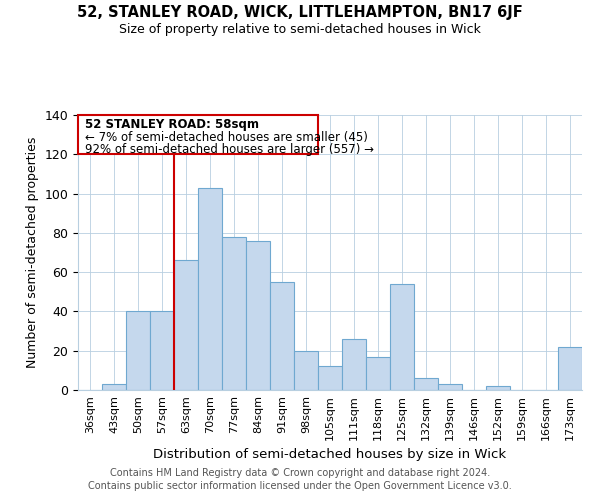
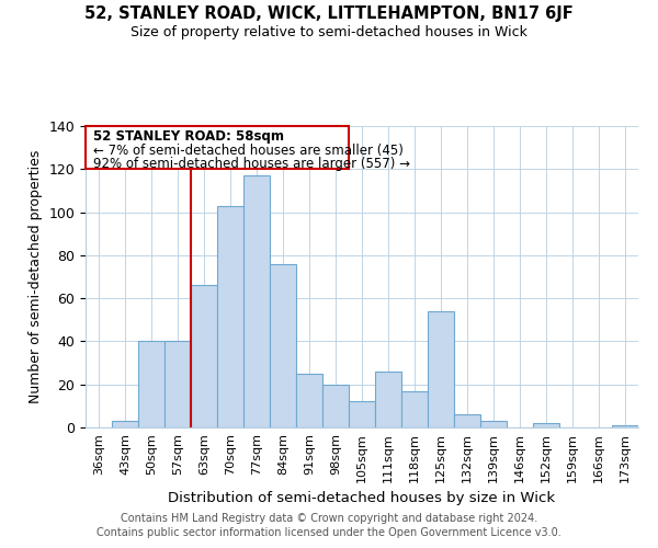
77sqm: 78 -> 117
91sqm: 55 -> 25
173sqm: 22 -> 1
